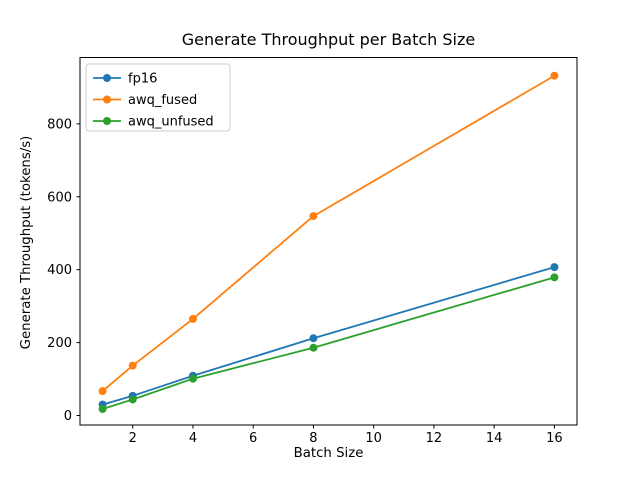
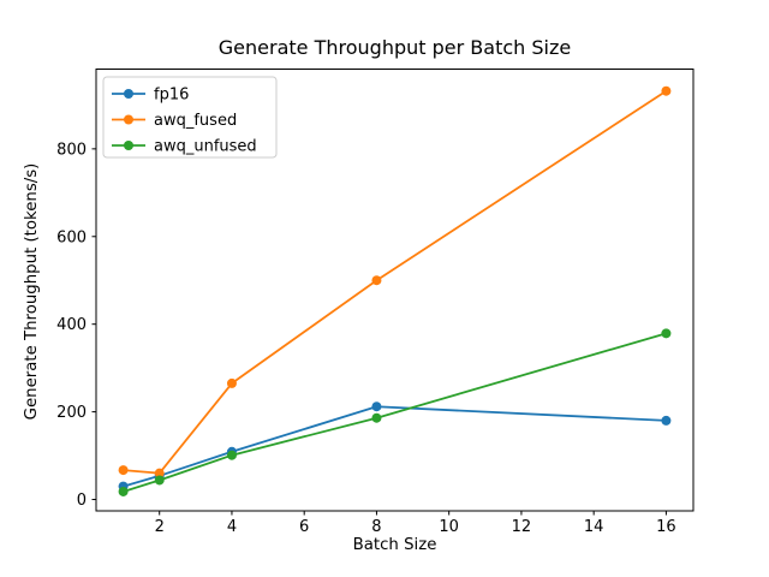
awq_fused/2: 140 -> 60
awq_fused/8: 550 -> 500
fp16/16: 410 -> 180
